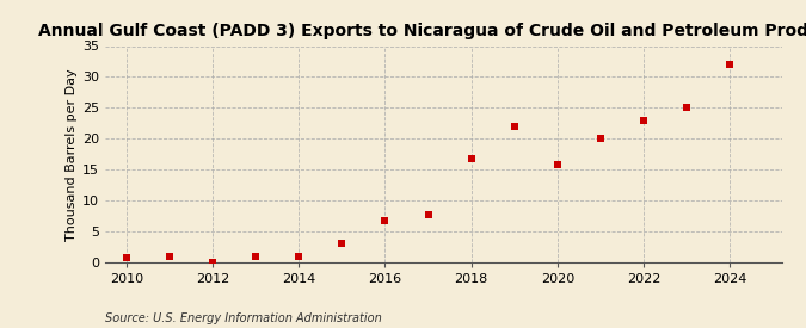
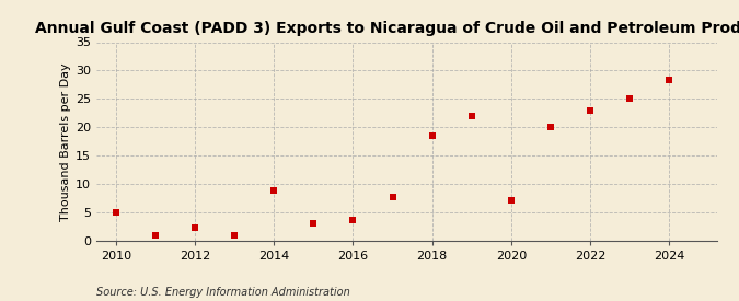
2010: 0.7 -> 5.0
2012: 0.1 -> 2.4
2014: 1.0 -> 8.8
2016: 6.7 -> 3.6
2018: 16.7 -> 18.6
2020: 15.8 -> 7.2
2024: 32.0 -> 28.4
